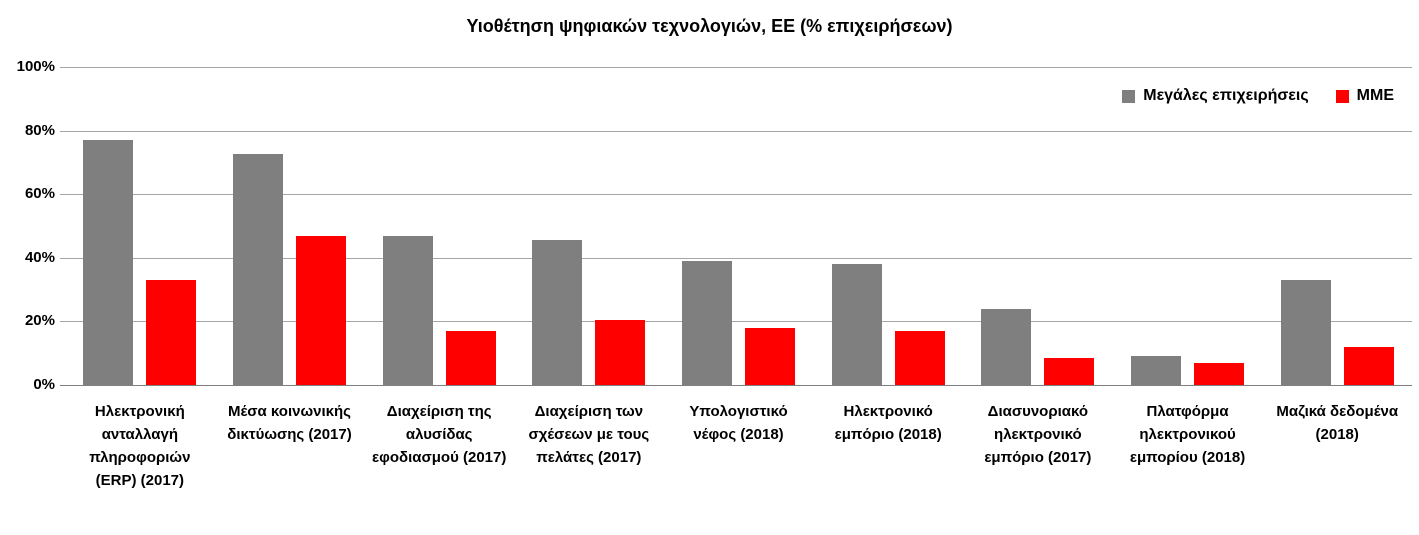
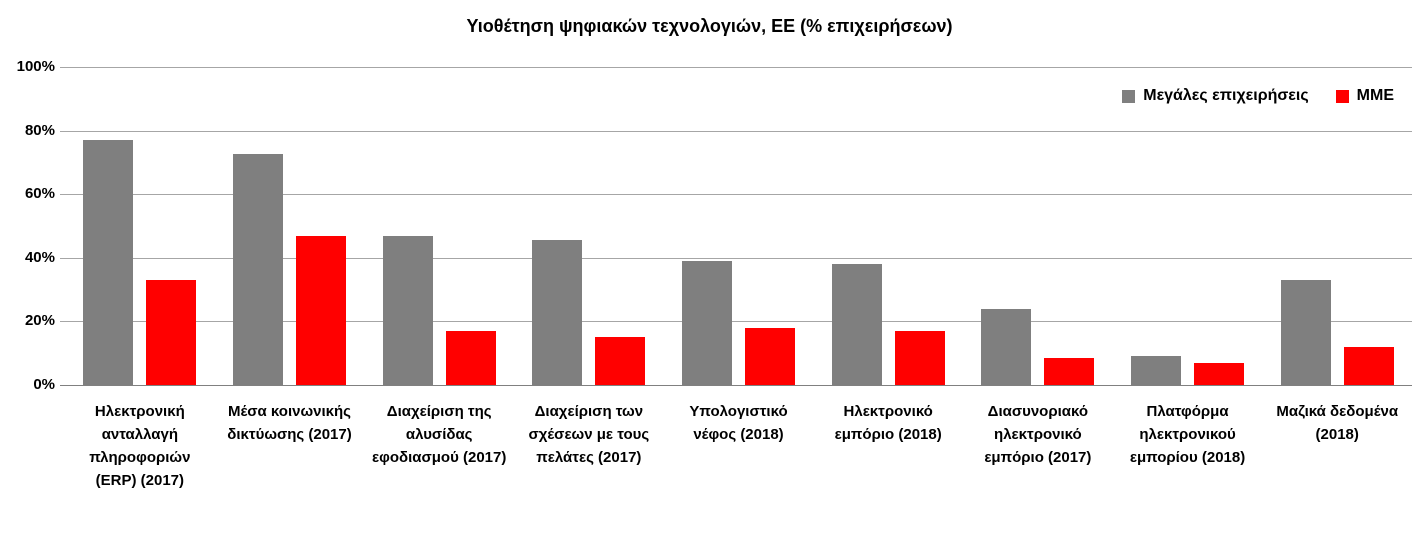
ΜΜΕ/Διαχείριση των σχέσεων με τους πελάτες (2017): 20% -> 15%
